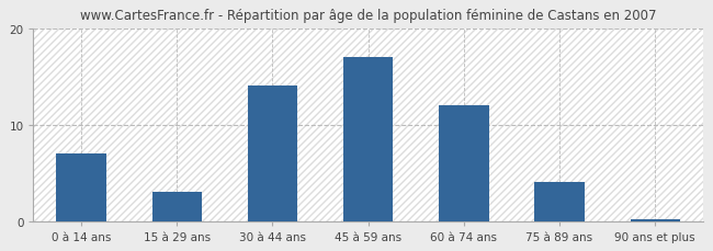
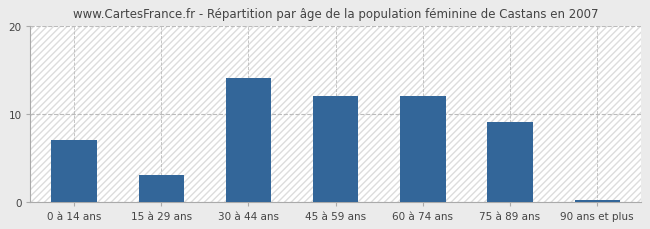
45 à 59 ans: 17.0 -> 12.0
75 à 89 ans: 4.0 -> 9.0
